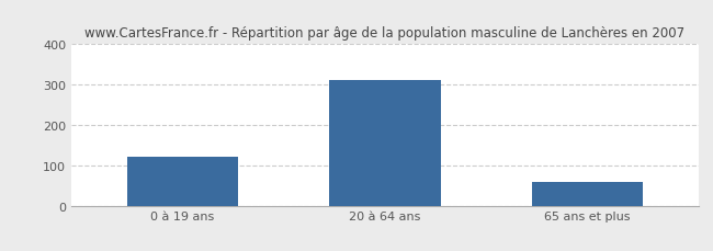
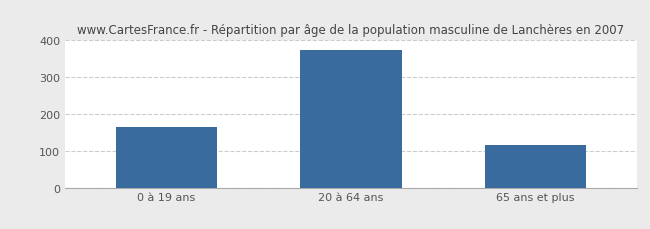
0 à 19 ans: 122 -> 165
20 à 64 ans: 312 -> 375
65 ans et plus: 60 -> 115
